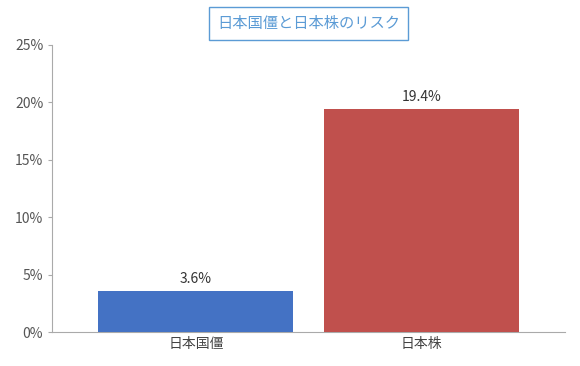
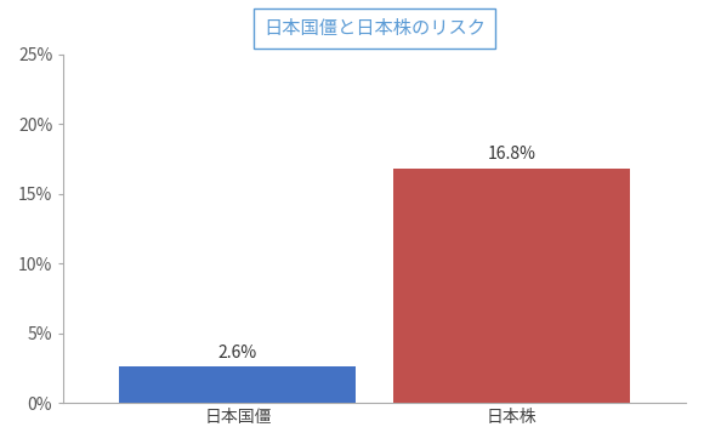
日本国僵: 3.6% -> 2.6%
日本株: 19.4% -> 16.8%
